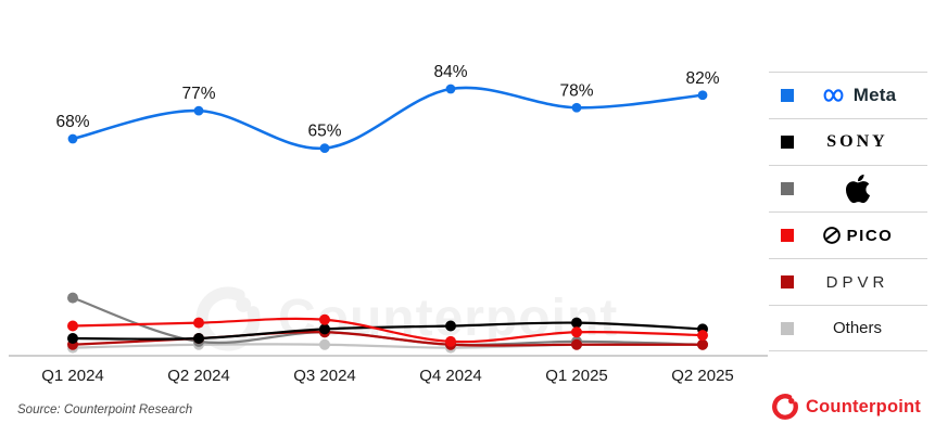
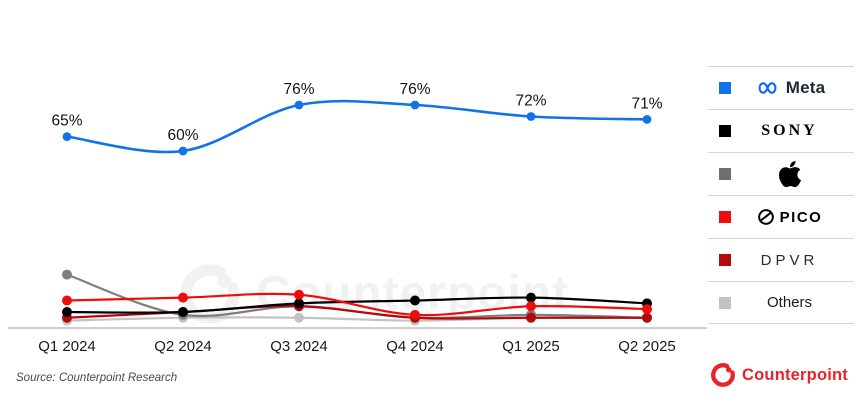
Meta/Q1 2024: 68% -> 65%
Meta/Q2 2024: 77% -> 60%
Meta/Q3 2024: 65% -> 76%
Meta/Q4 2024: 84% -> 76%
Meta/Q1 2025: 78% -> 72%
Meta/Q2 2025: 82% -> 71%
